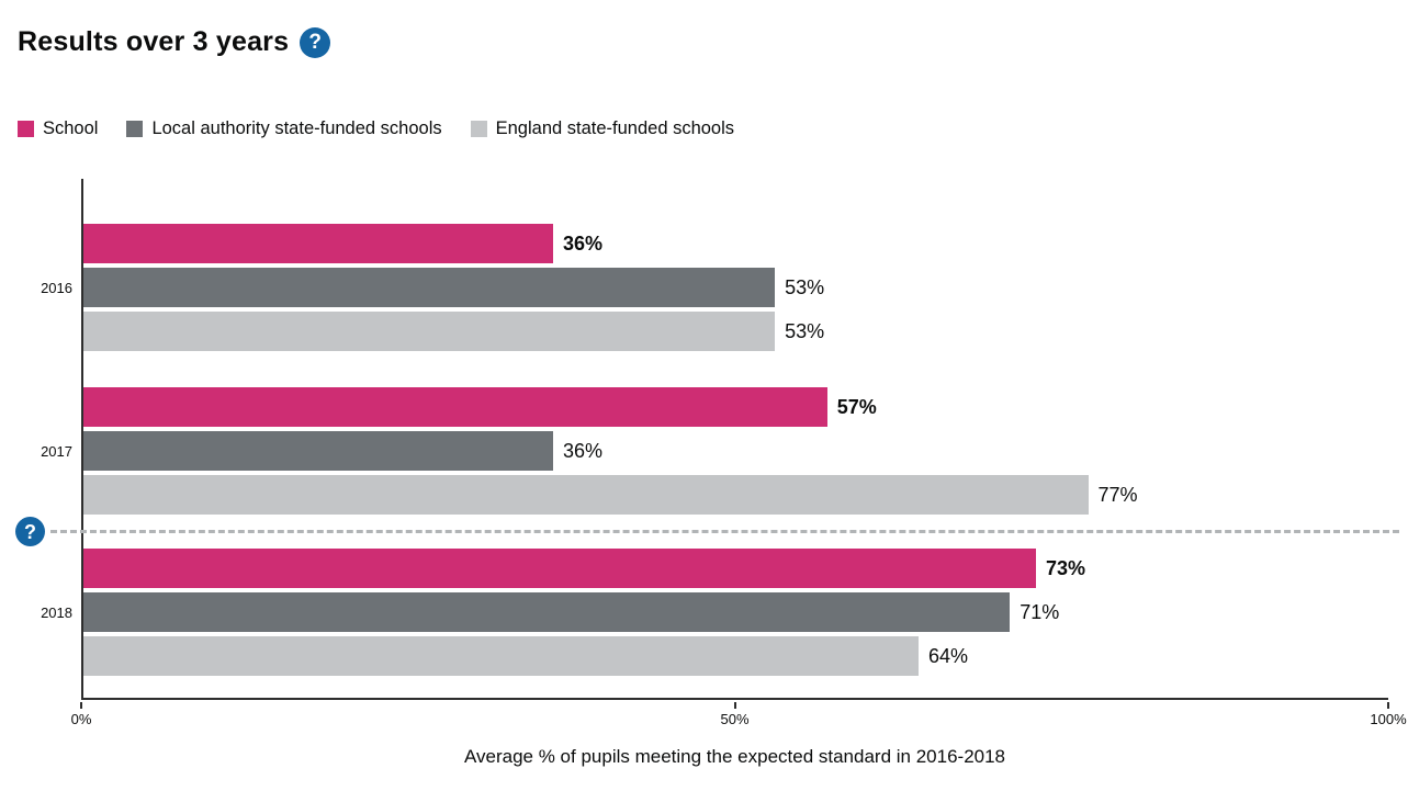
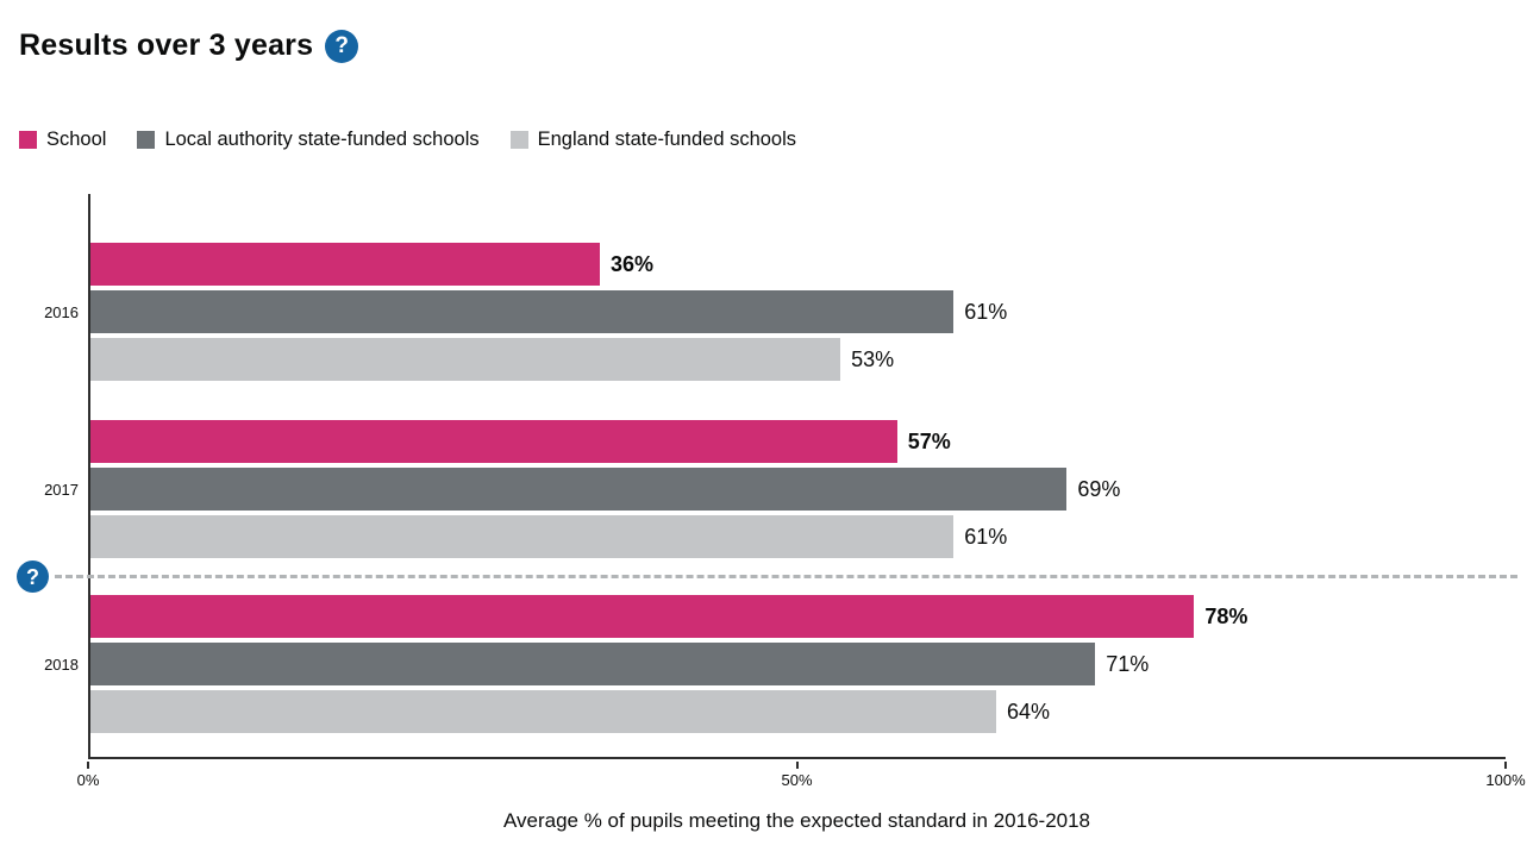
Local authority state-funded schools/2016: 53% -> 61%
Local authority state-funded schools/2017: 36% -> 69%
England state-funded schools/2017: 77% -> 61%
School/2018: 73% -> 78%
